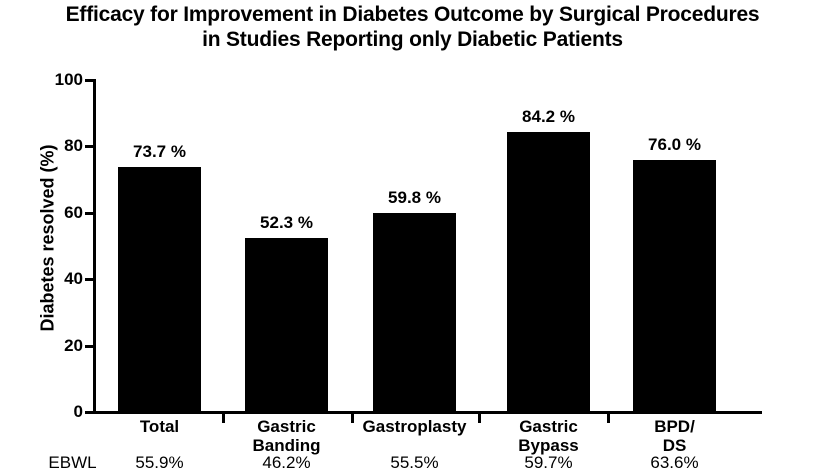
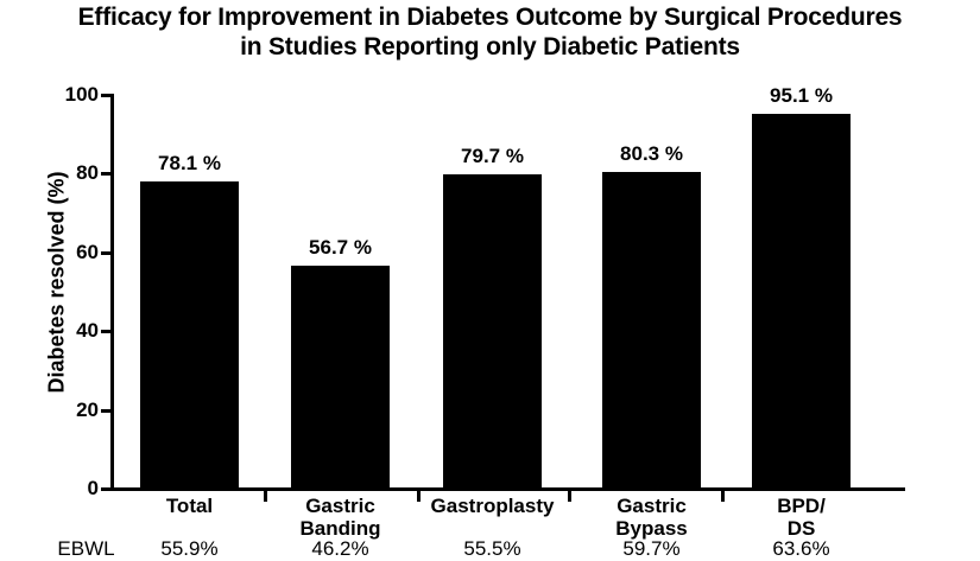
Total: 73.7 -> 78.1
Gastric Banding: 52.3 -> 56.7
Gastroplasty: 59.8 -> 79.7
Gastric Bypass: 84.2 -> 80.3
BPD/ DS: 76.0 -> 95.1
